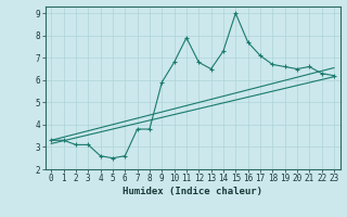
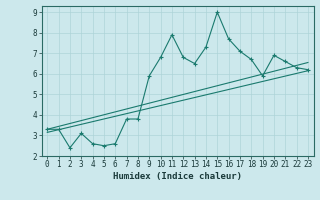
2: 3.1 -> 2.4
19: 6.6 -> 5.9
20: 6.5 -> 6.9
